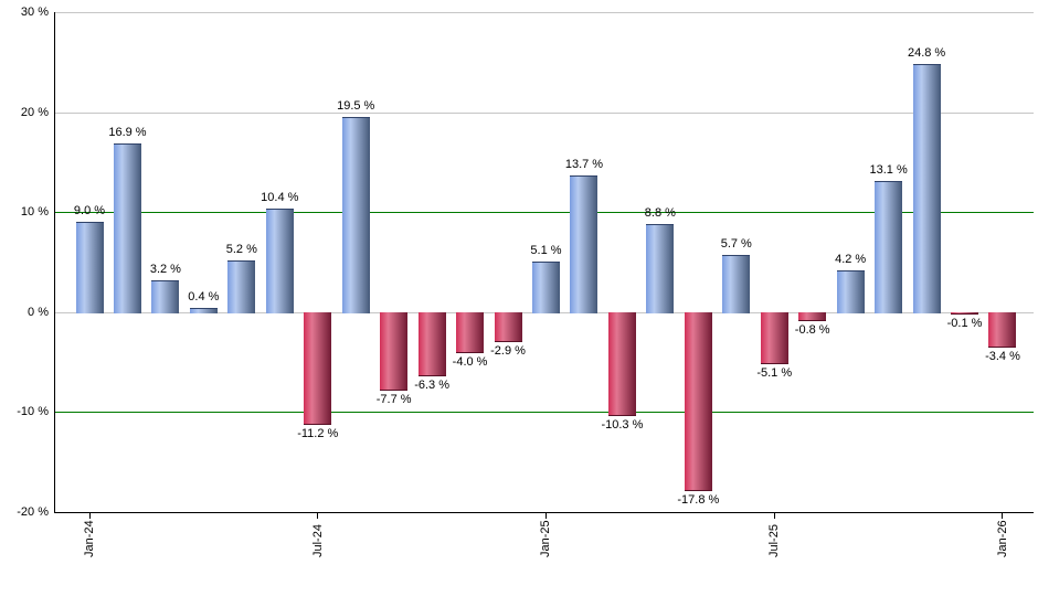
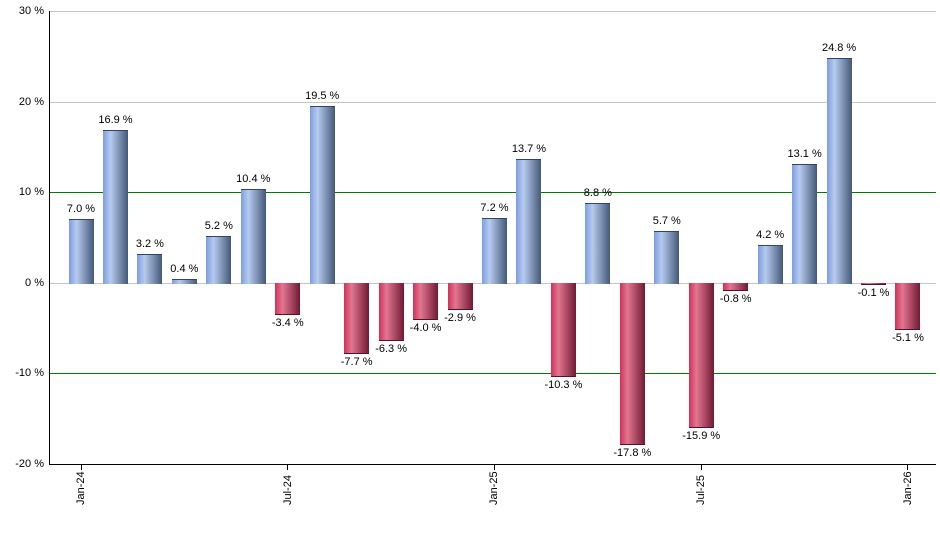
Jan-24: 9.0 -> 7.0
Jul-24: -11.2 -> -3.4
Jan-25: 5.1 -> 7.2
Jul-25: -5.1 -> -15.9
Jan-26: -3.4 -> -5.1
